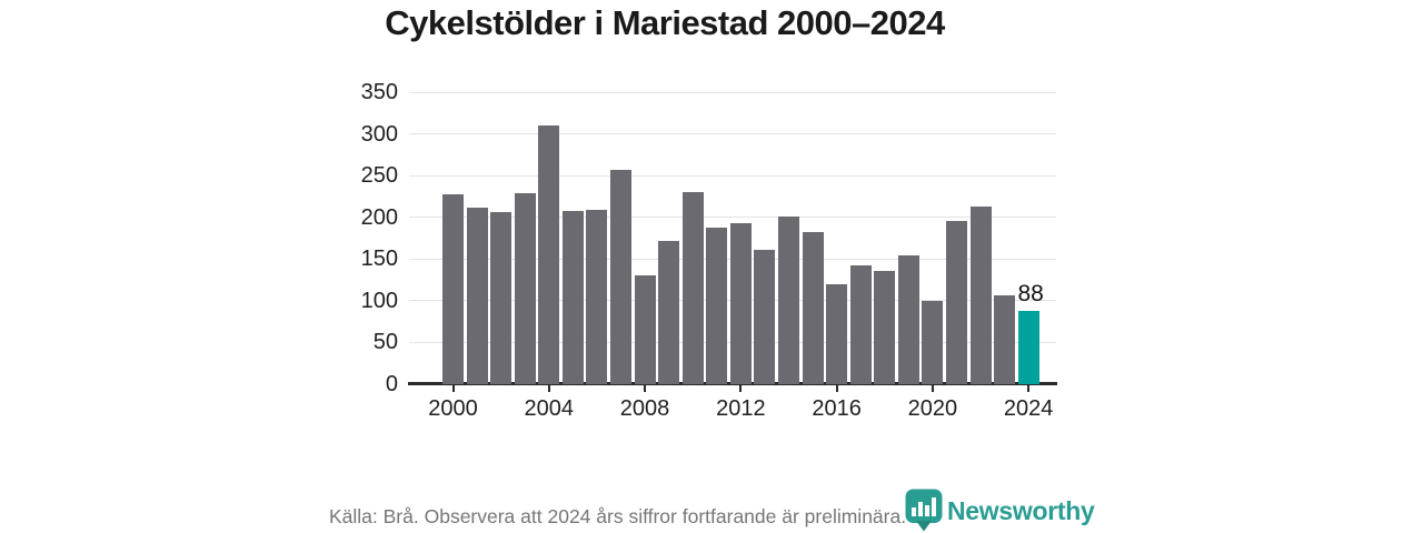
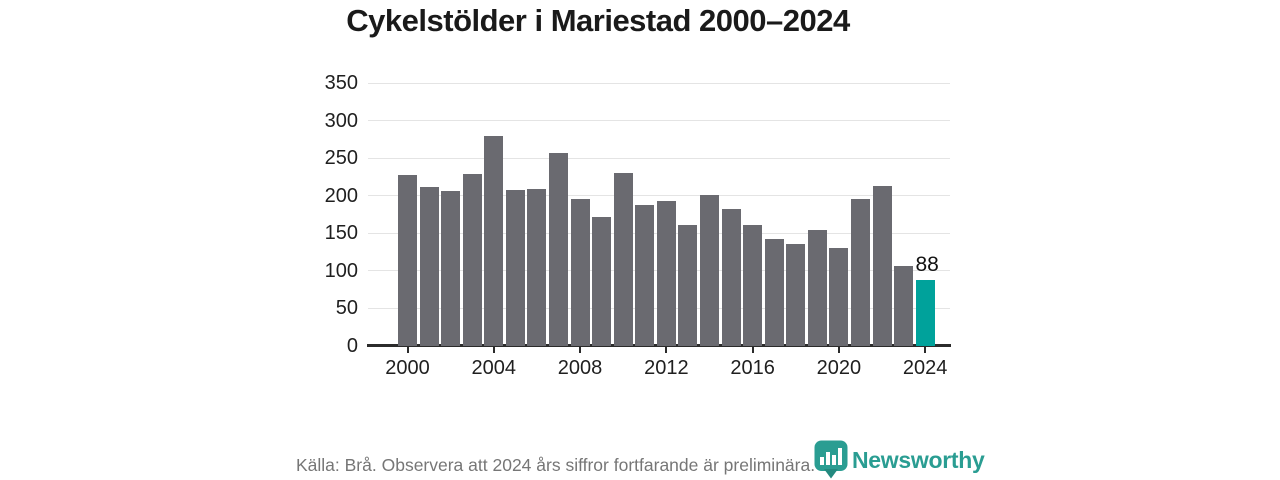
2004: 310 -> 280
2008: 130 -> 200
2016: 120 -> 160
2020: 100 -> 130
